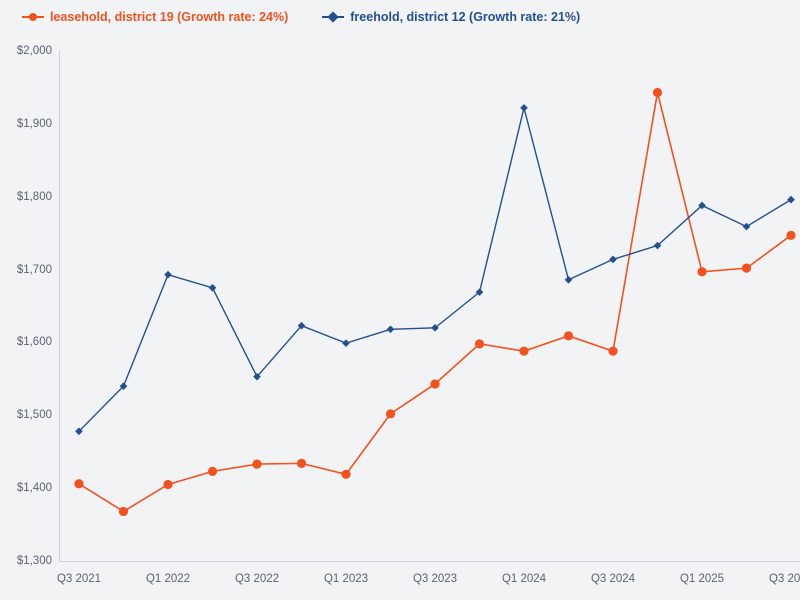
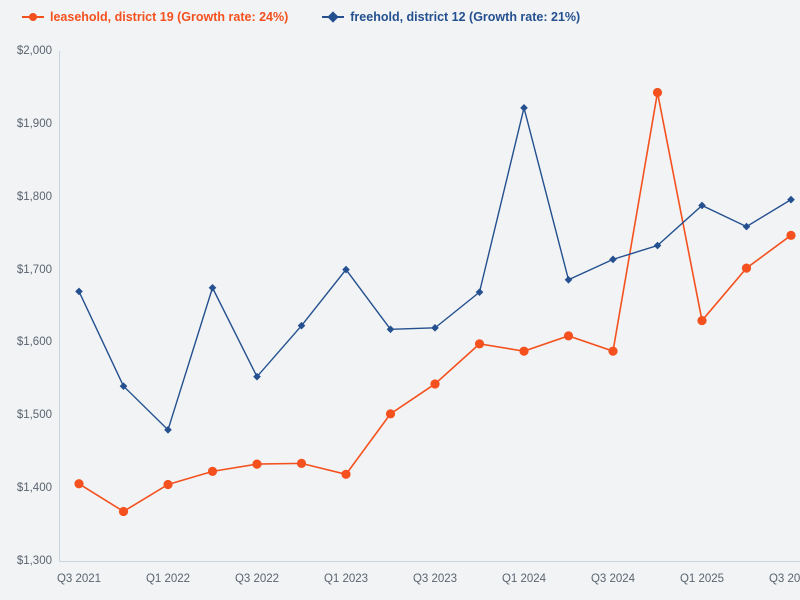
freehold, district 12 (Growth rate: 21%)/Q3 2021: $1480 -> $1670
freehold, district 12 (Growth rate: 21%)/Q1 2022: $1690 -> $1480
freehold, district 12 (Growth rate: 21%)/Q1 2023: $1600 -> $1700
leasehold, district 19 (Growth rate: 24%)/Q1 2025: $1700 -> $1630
